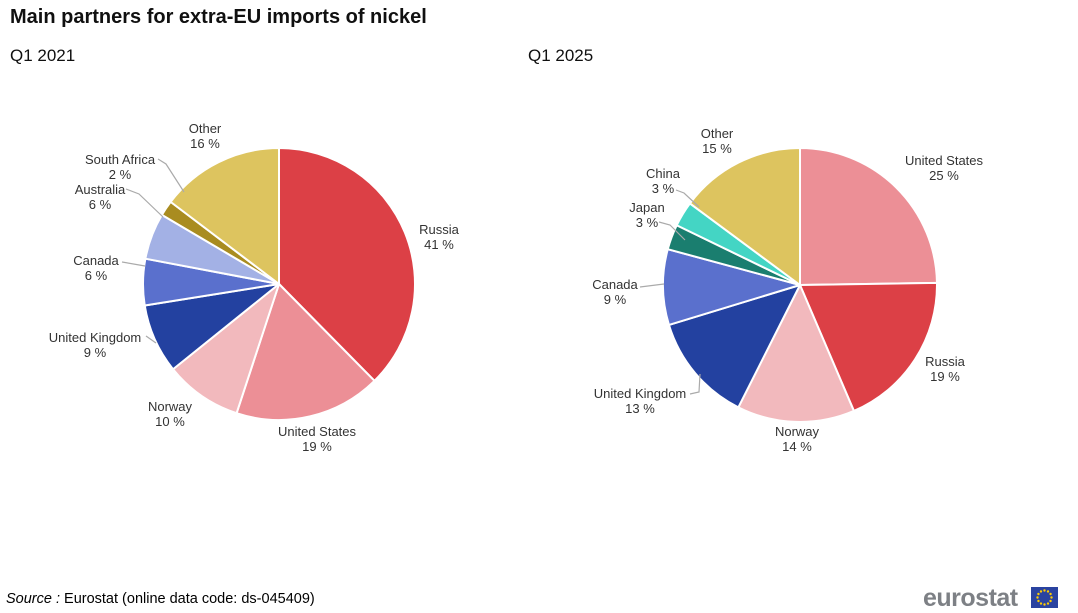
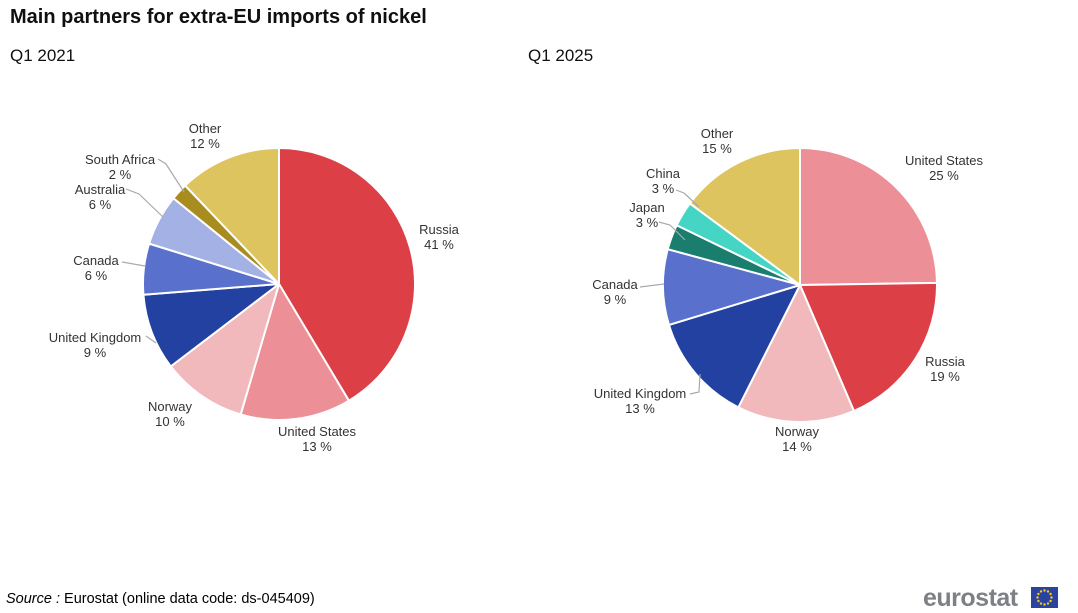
Q1 2021/United States: 19 -> 13
Q1 2021/Other: 16 -> 12
